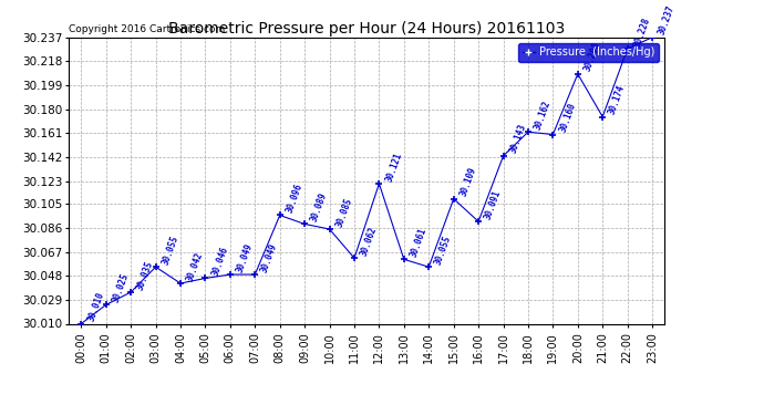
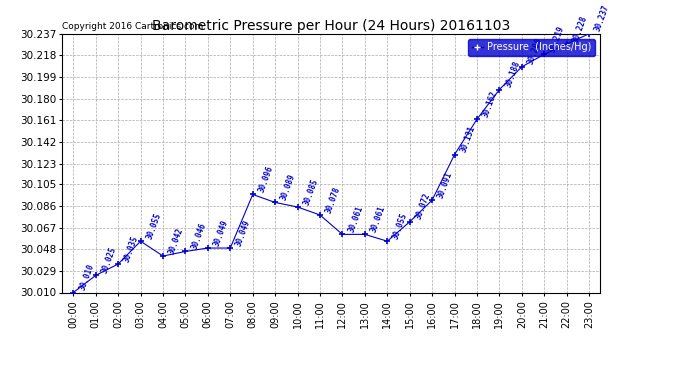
11:00: 30.062 -> 30.078
12:00: 30.121 -> 30.061
15:00: 30.109 -> 30.072
17:00: 30.143 -> 30.131
19:00: 30.160 -> 30.188
21:00: 30.174 -> 30.219
